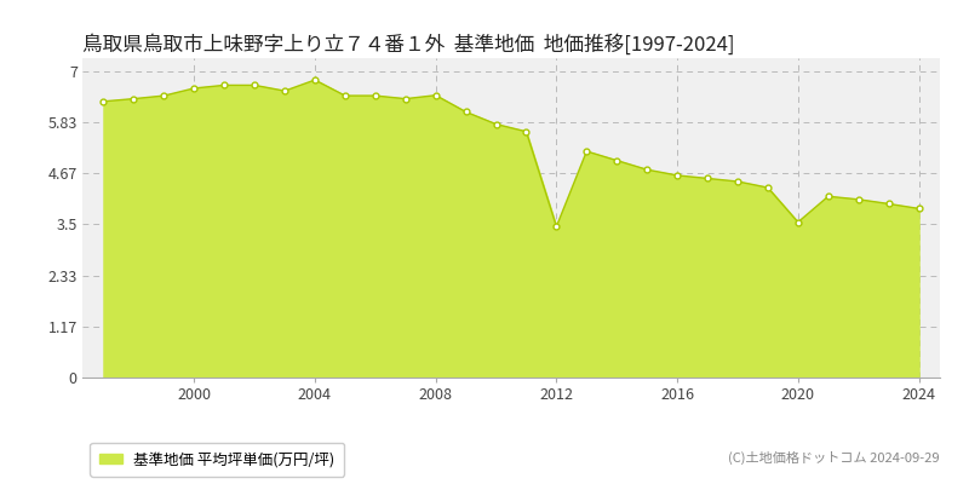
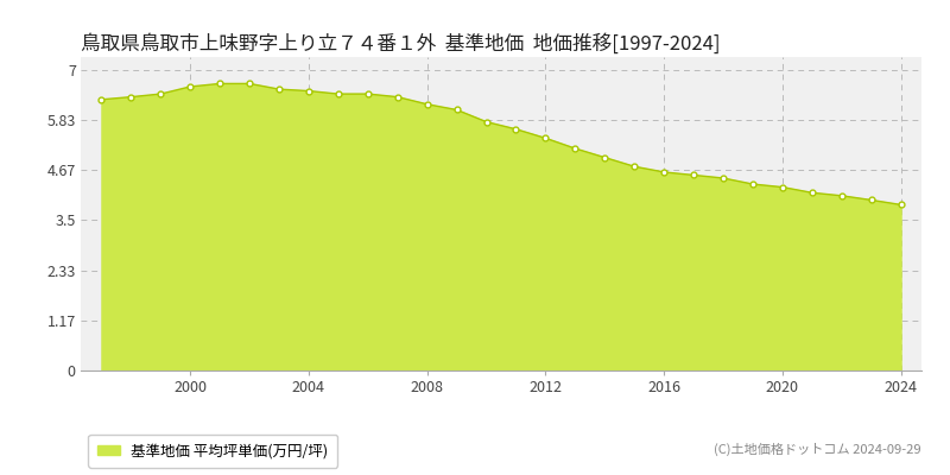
2004: 6.80 -> 6.51
2008: 6.45 -> 6.20
2012: 3.45 -> 5.41
2020: 3.55 -> 4.27
